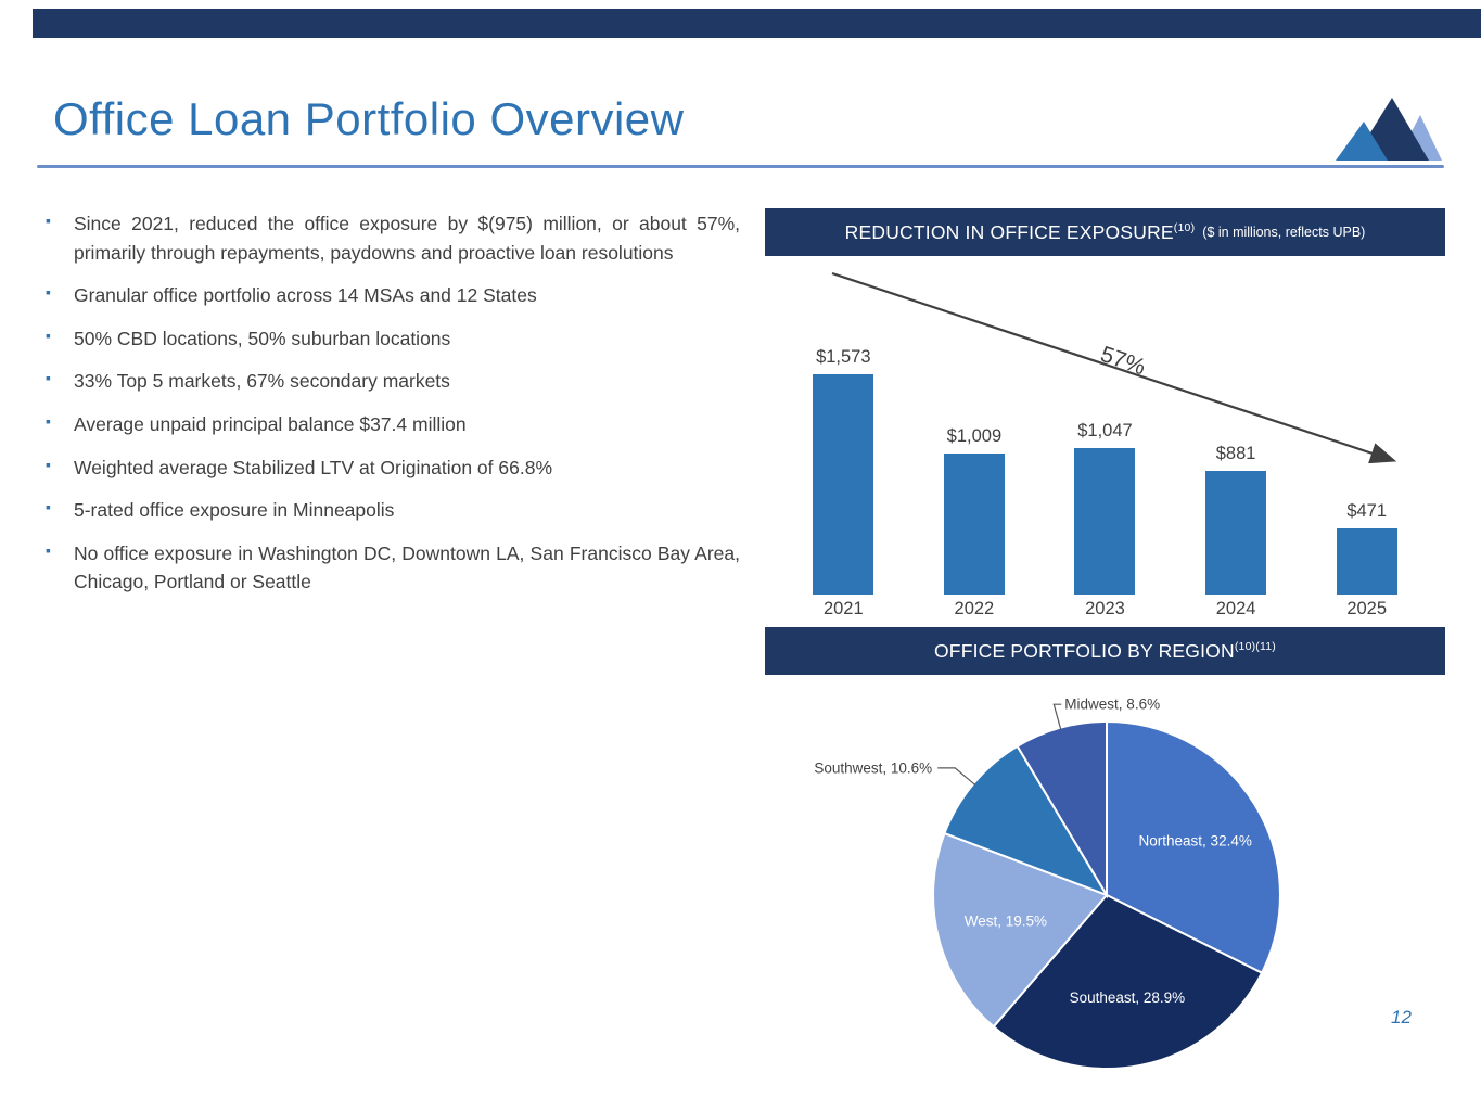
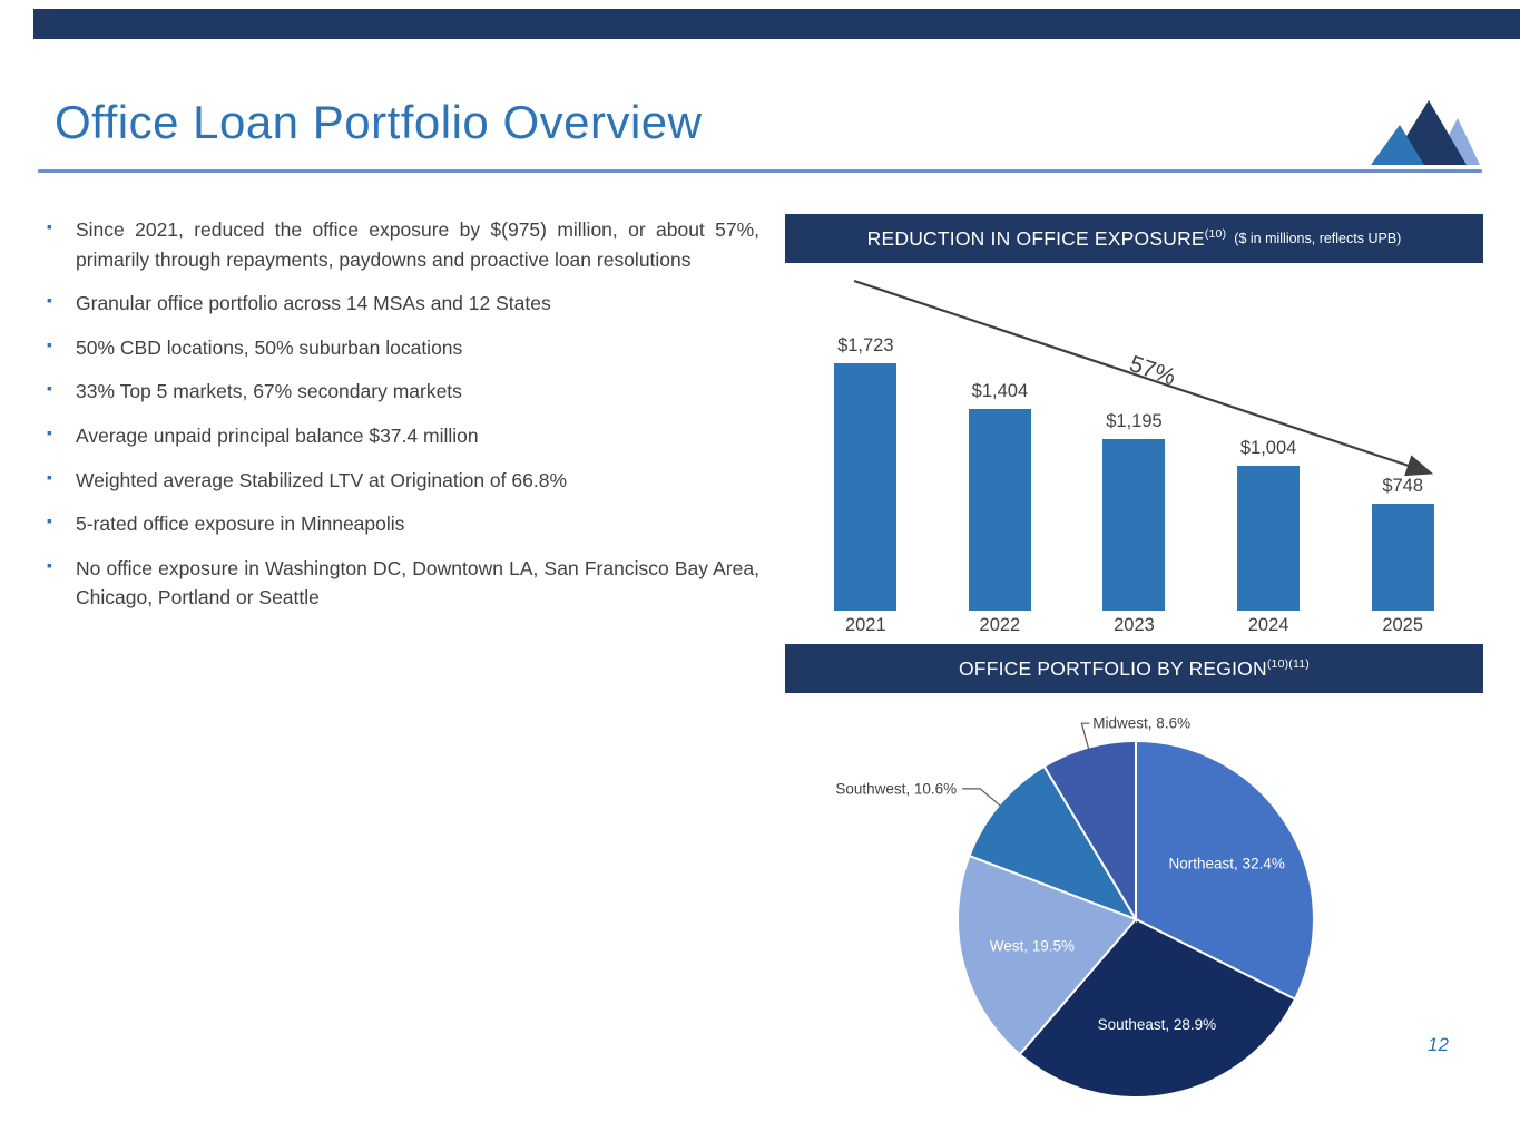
REDUCTION IN OFFICE EXPOSURE/2021: $1,573 -> $1,723
REDUCTION IN OFFICE EXPOSURE/2022: $1,009 -> $1,404
REDUCTION IN OFFICE EXPOSURE/2023: $1,047 -> $1,195
REDUCTION IN OFFICE EXPOSURE/2024: $881 -> $1,004
REDUCTION IN OFFICE EXPOSURE/2025: $471 -> $748
